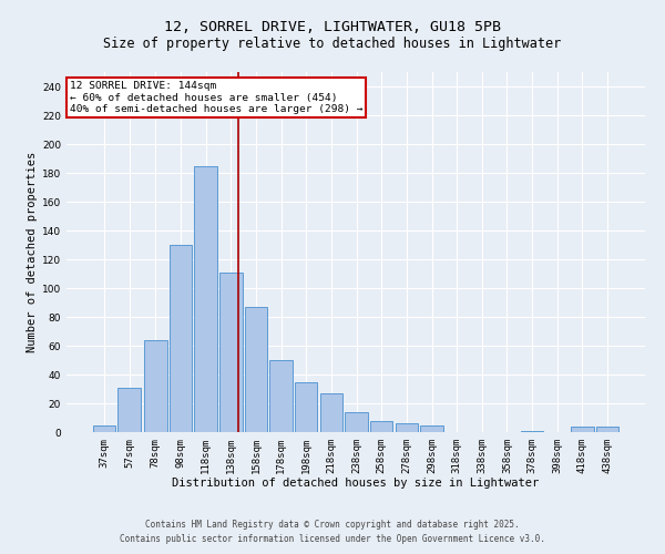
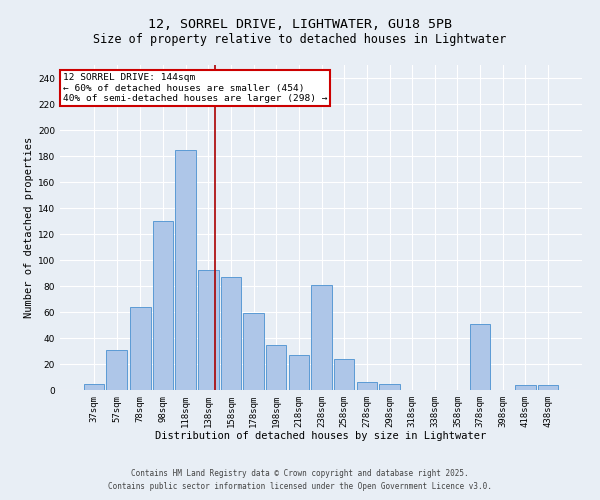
138sqm: 111 -> 92
178sqm: 50 -> 59
238sqm: 14 -> 81
258sqm: 8 -> 24
378sqm: 1 -> 51
